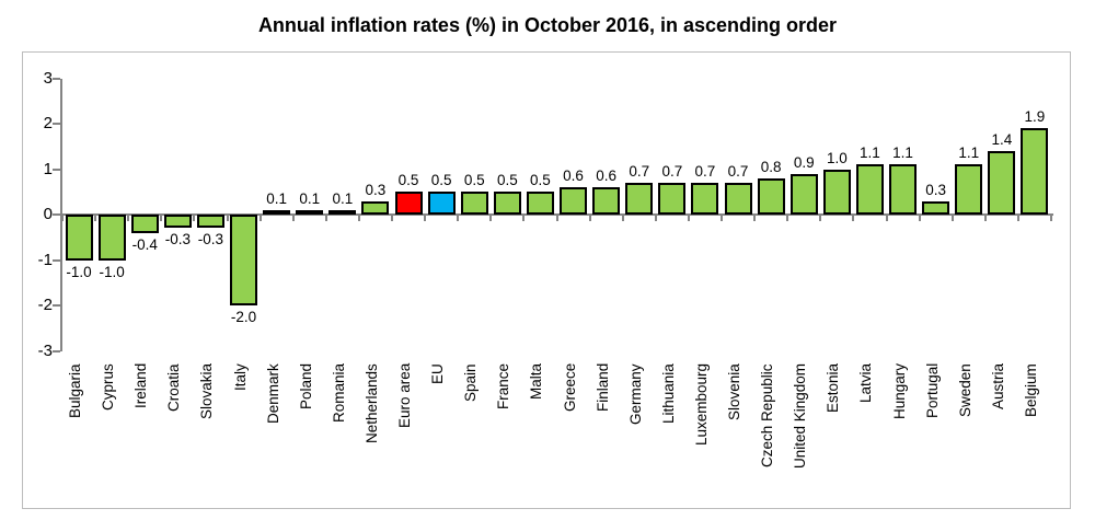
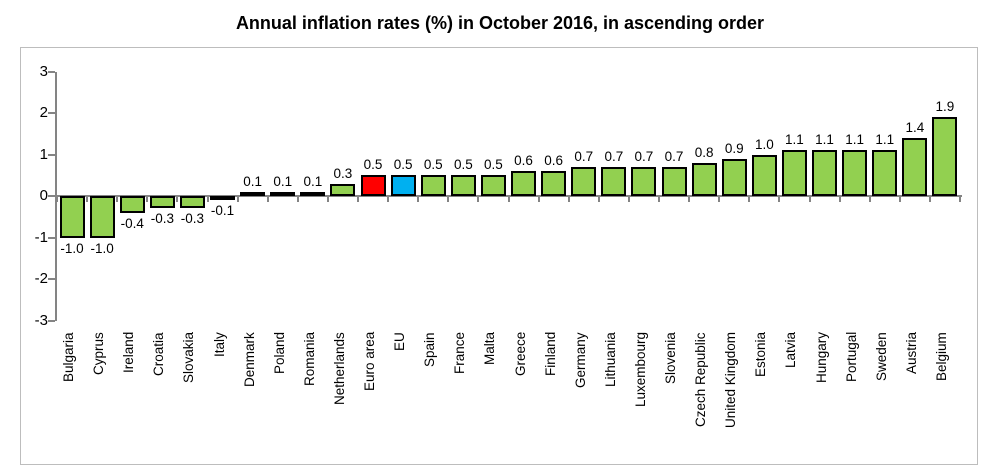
Italy: -2.0 -> -0.1
Portugal: 0.3 -> 1.1
